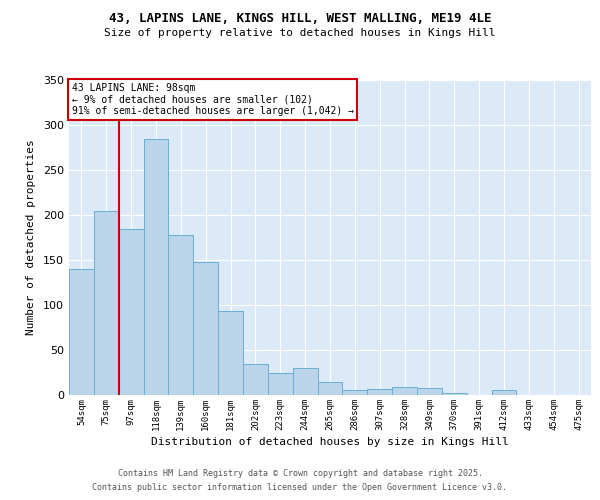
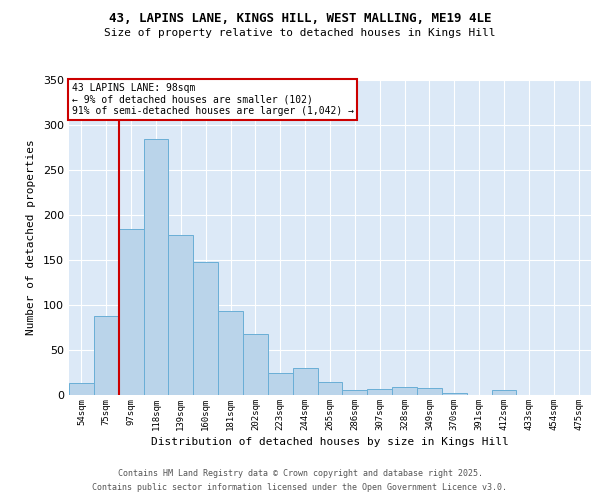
54sqm: 140 -> 13
75sqm: 204 -> 88
202sqm: 34 -> 68
